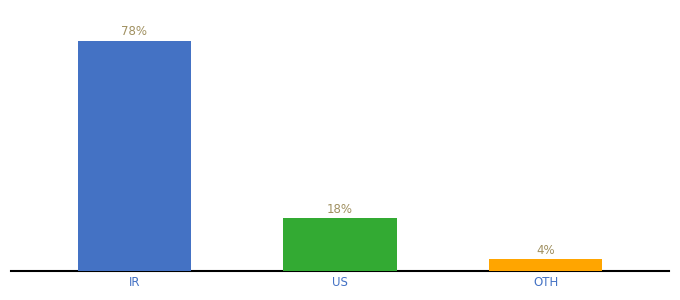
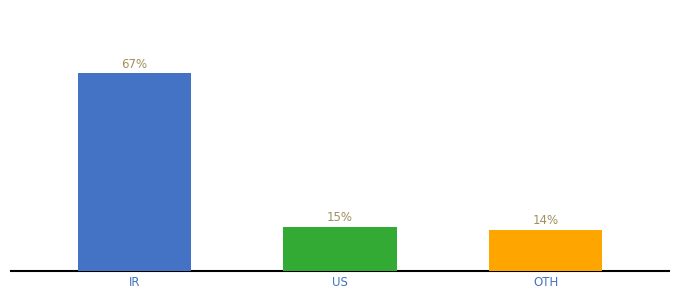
IR: 78% -> 67%
US: 18% -> 15%
OTH: 4% -> 14%
